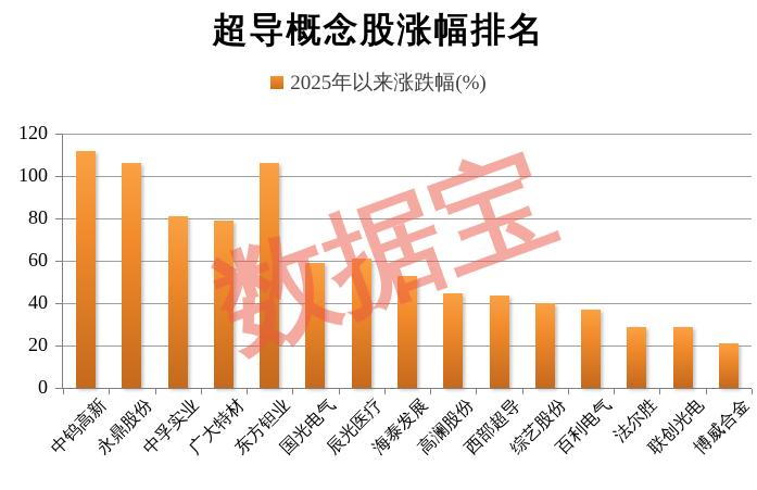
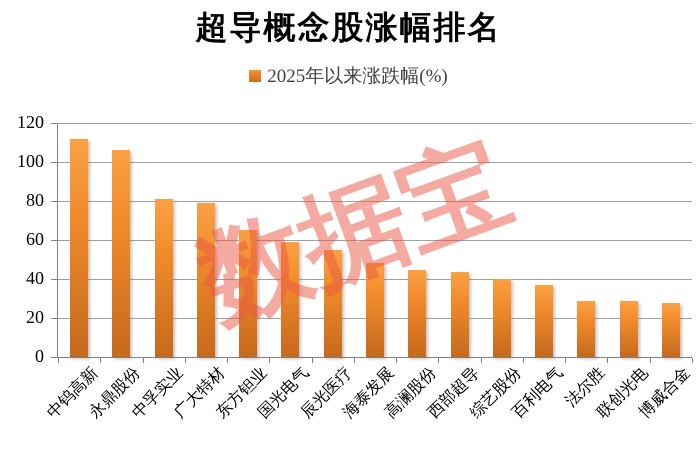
东方钽业: 106 -> 65
辰光医疗: 61 -> 55
海泰发展: 53 -> 48
博威合金: 21 -> 28
